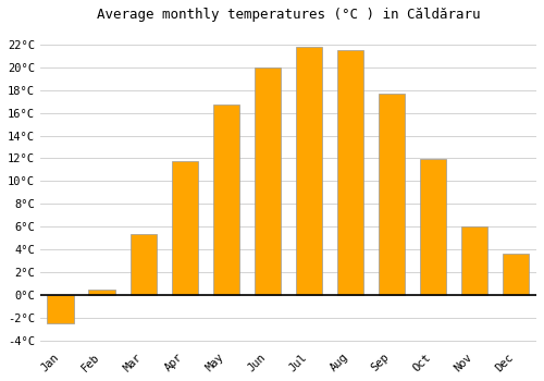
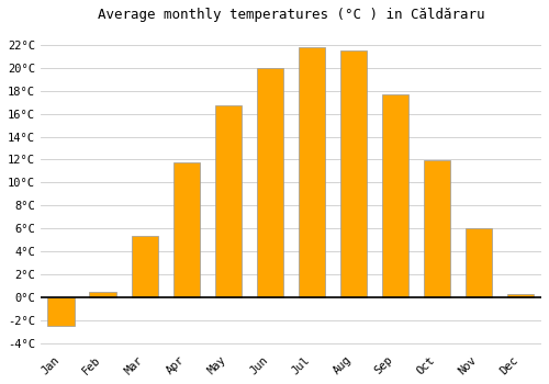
Dec: 3.6°C -> 0.3°C
